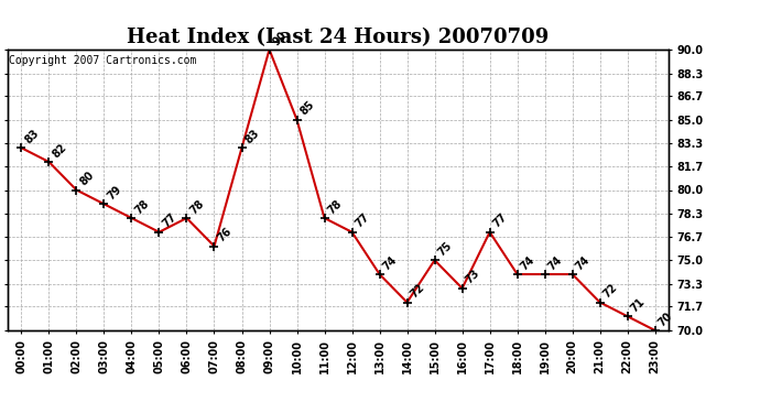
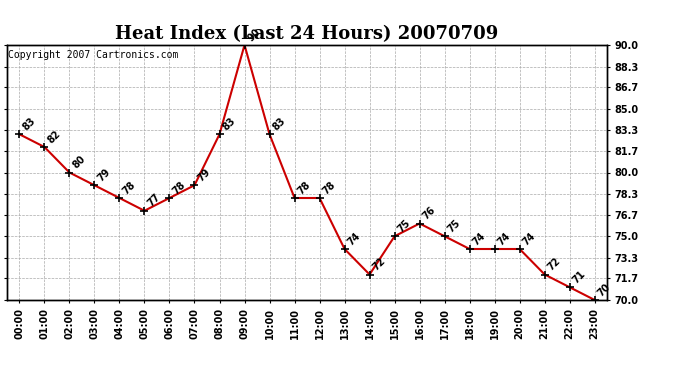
07:00: 76 -> 79
10:00: 85 -> 83
12:00: 77 -> 78
16:00: 73 -> 76
17:00: 77 -> 75
